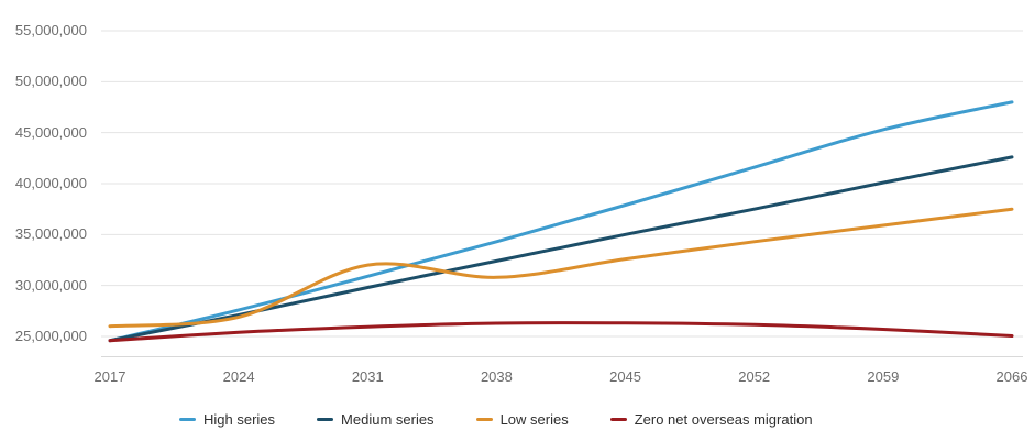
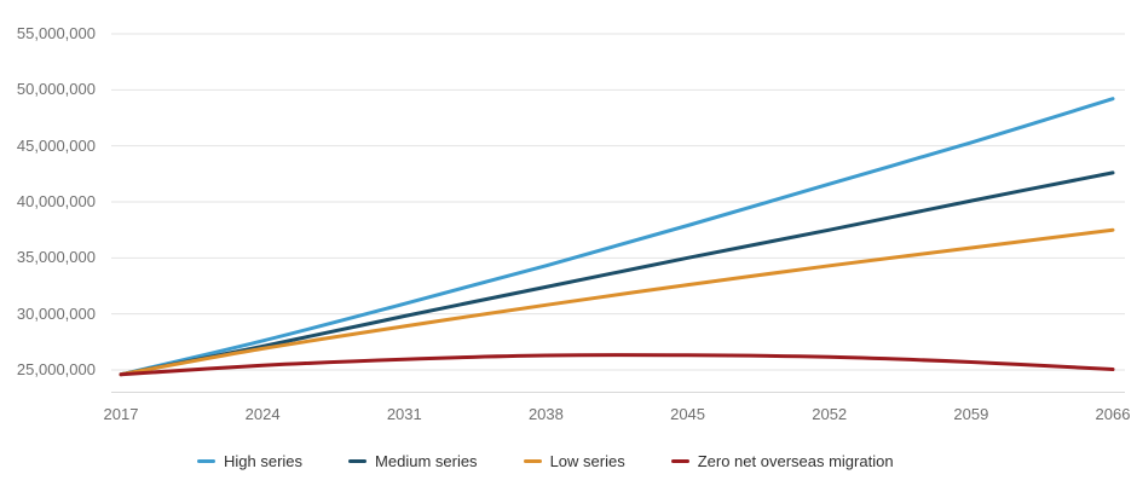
Low series/2017: 26000000 -> 25000000
Low series/2031: 32000000 -> 29000000
High series/2066: 48000000 -> 49000000
